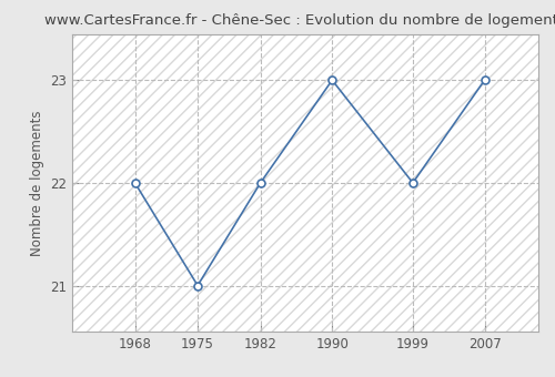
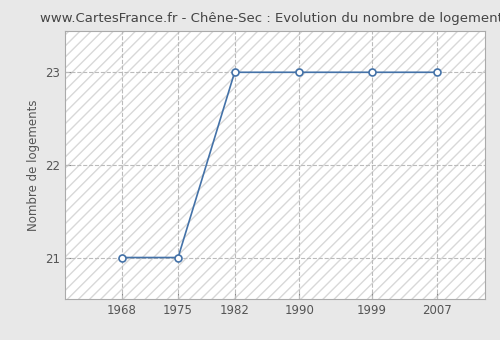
1968: 22 -> 21
1982: 22 -> 23
1999: 22 -> 23
